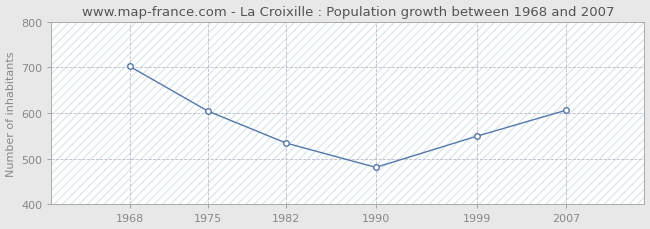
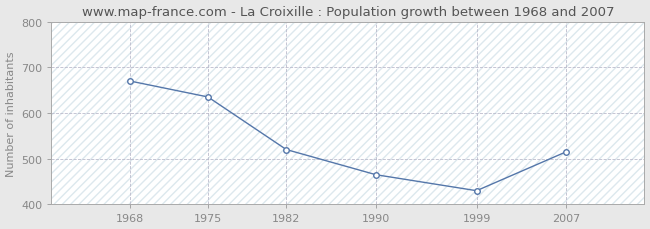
1968: 702 -> 670
1975: 604 -> 635
1982: 534 -> 520
1990: 481 -> 465
1999: 549 -> 430
2007: 606 -> 515
